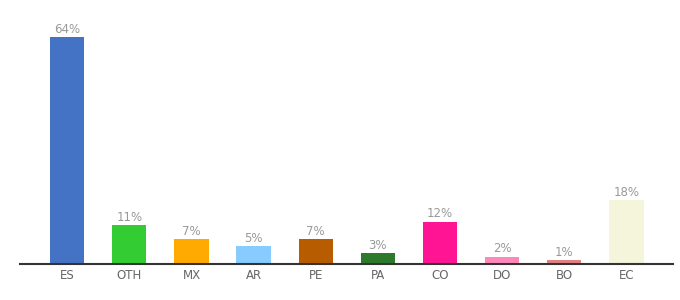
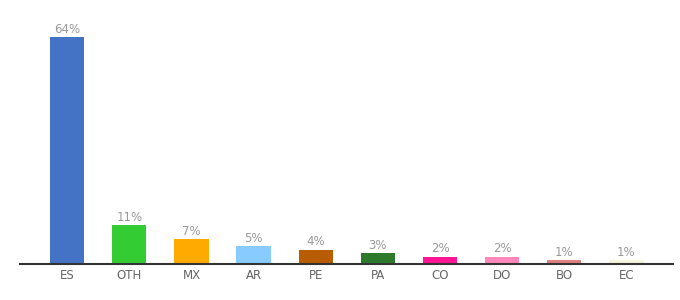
PE: 7% -> 4%
CO: 12% -> 2%
EC: 18% -> 1%
